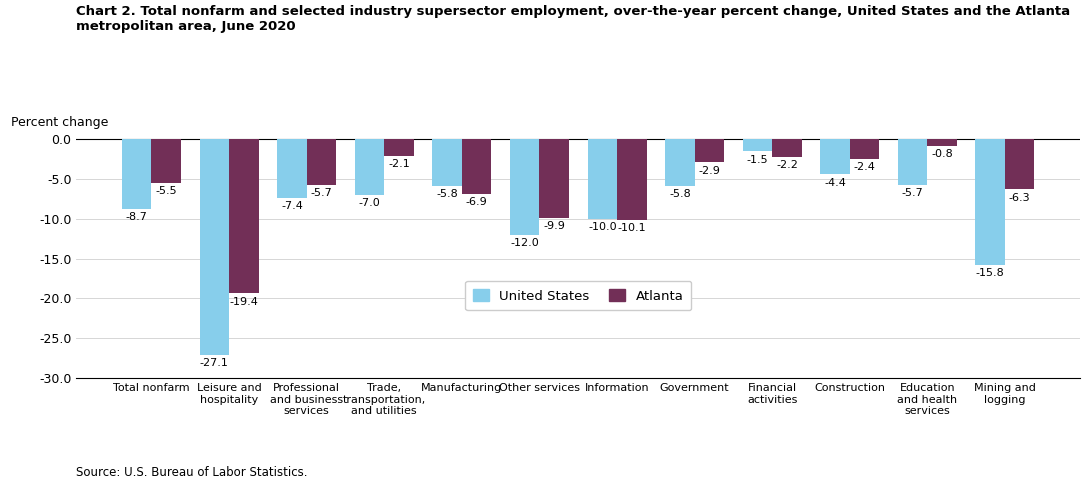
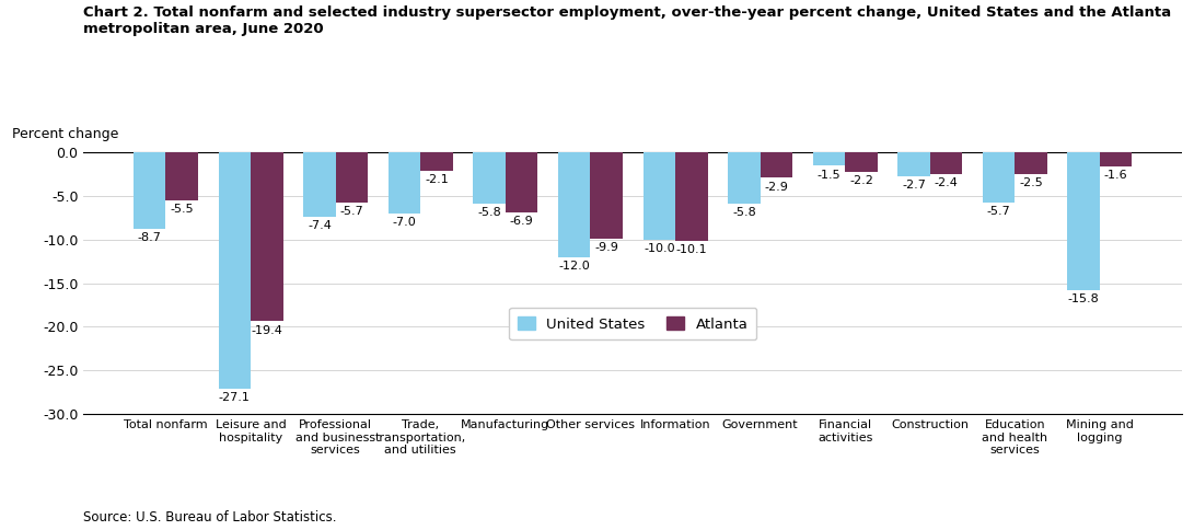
United States/Construction: -4.4 -> -2.7
Atlanta/Education and health services: -0.8 -> -2.5
Atlanta/Mining and logging: -6.3 -> -1.6
